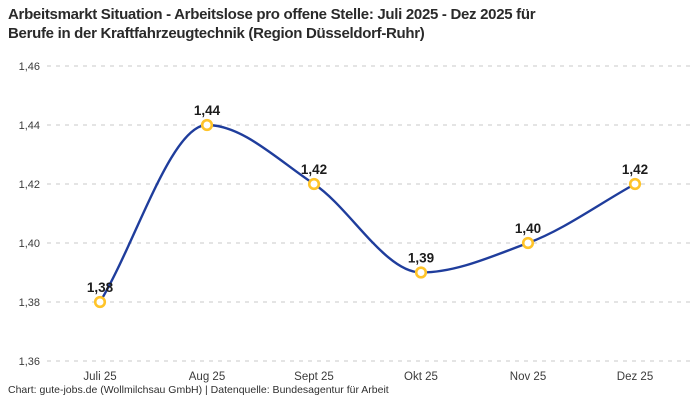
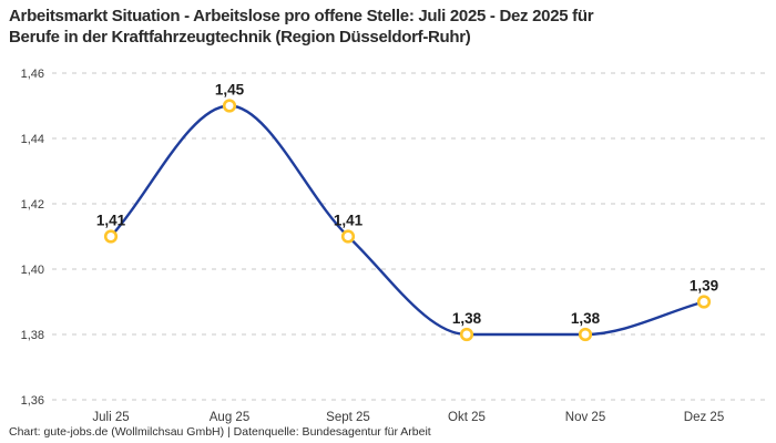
Juli 25: 1,38 -> 1,41
Aug 25: 1,44 -> 1,45
Sept 25: 1,42 -> 1,41
Okt 25: 1,39 -> 1,38
Nov 25: 1,40 -> 1,38
Dez 25: 1,42 -> 1,39
